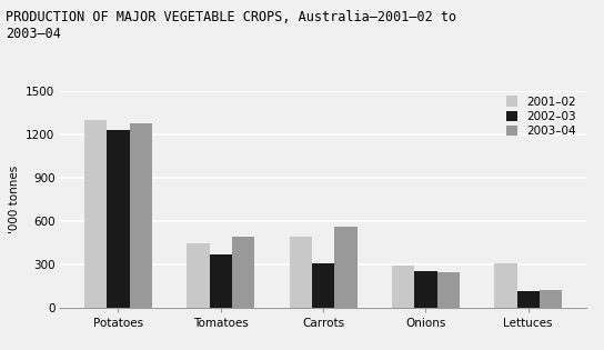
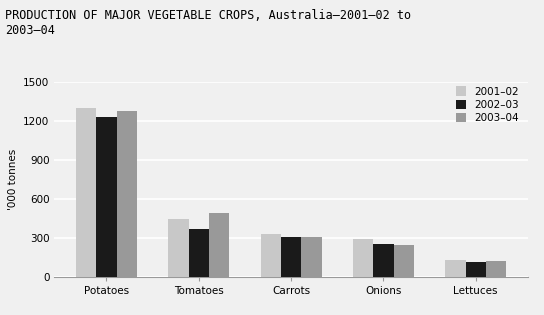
2001–02/Carrots: 490 -> 330
2003–04/Carrots: 560 -> 300
2001–02/Lettuces: 310 -> 130
